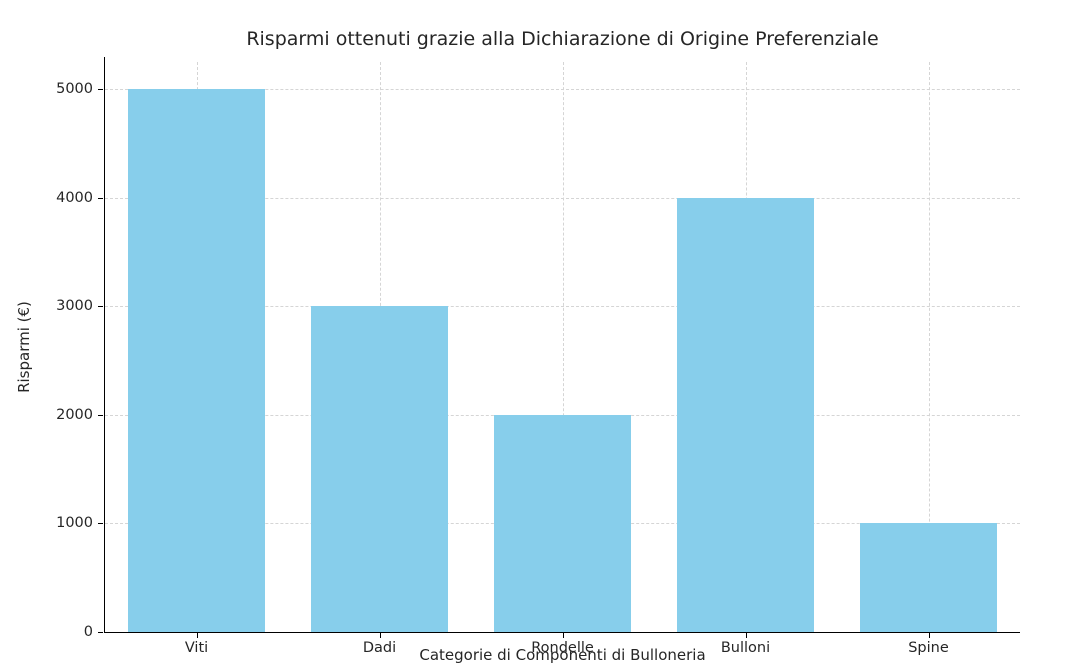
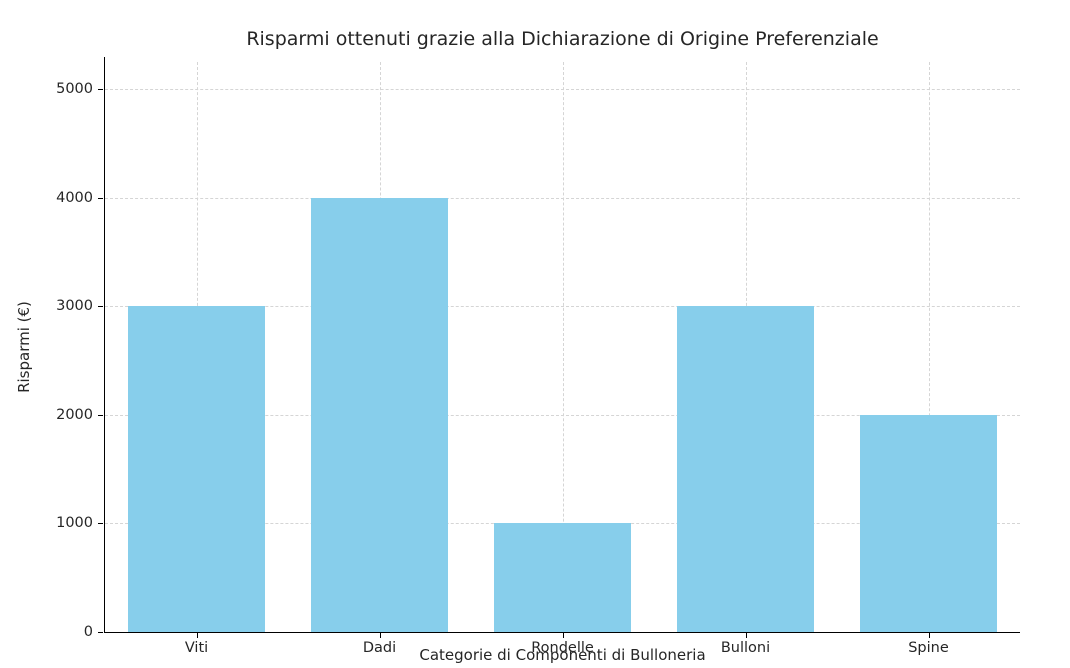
Viti: 5000 -> 3000
Dadi: 3000 -> 4000
Rondelle: 2000 -> 1000
Bulloni: 4000 -> 3000
Spine: 1000 -> 2000
